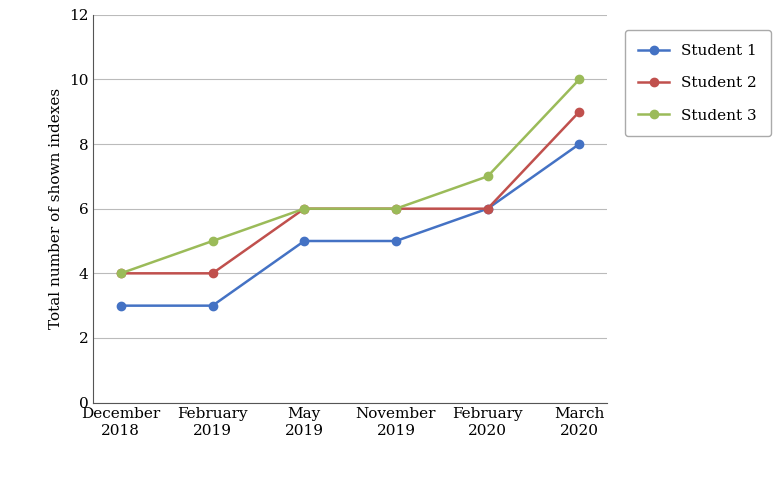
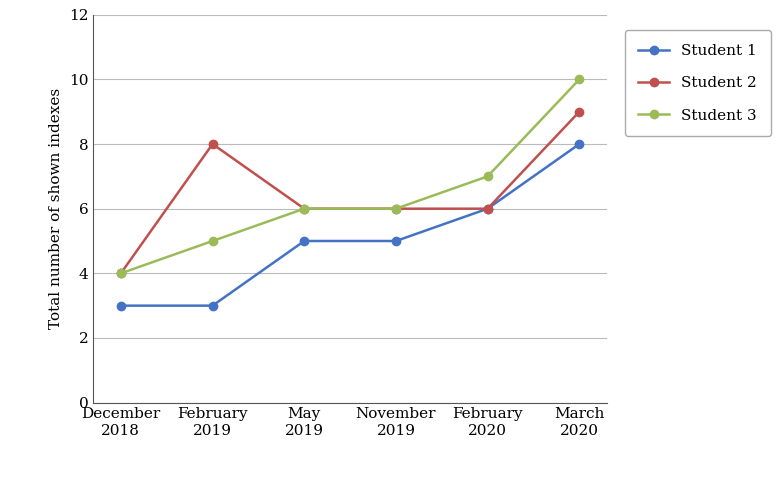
Student 2/February 2019: 4 -> 8
